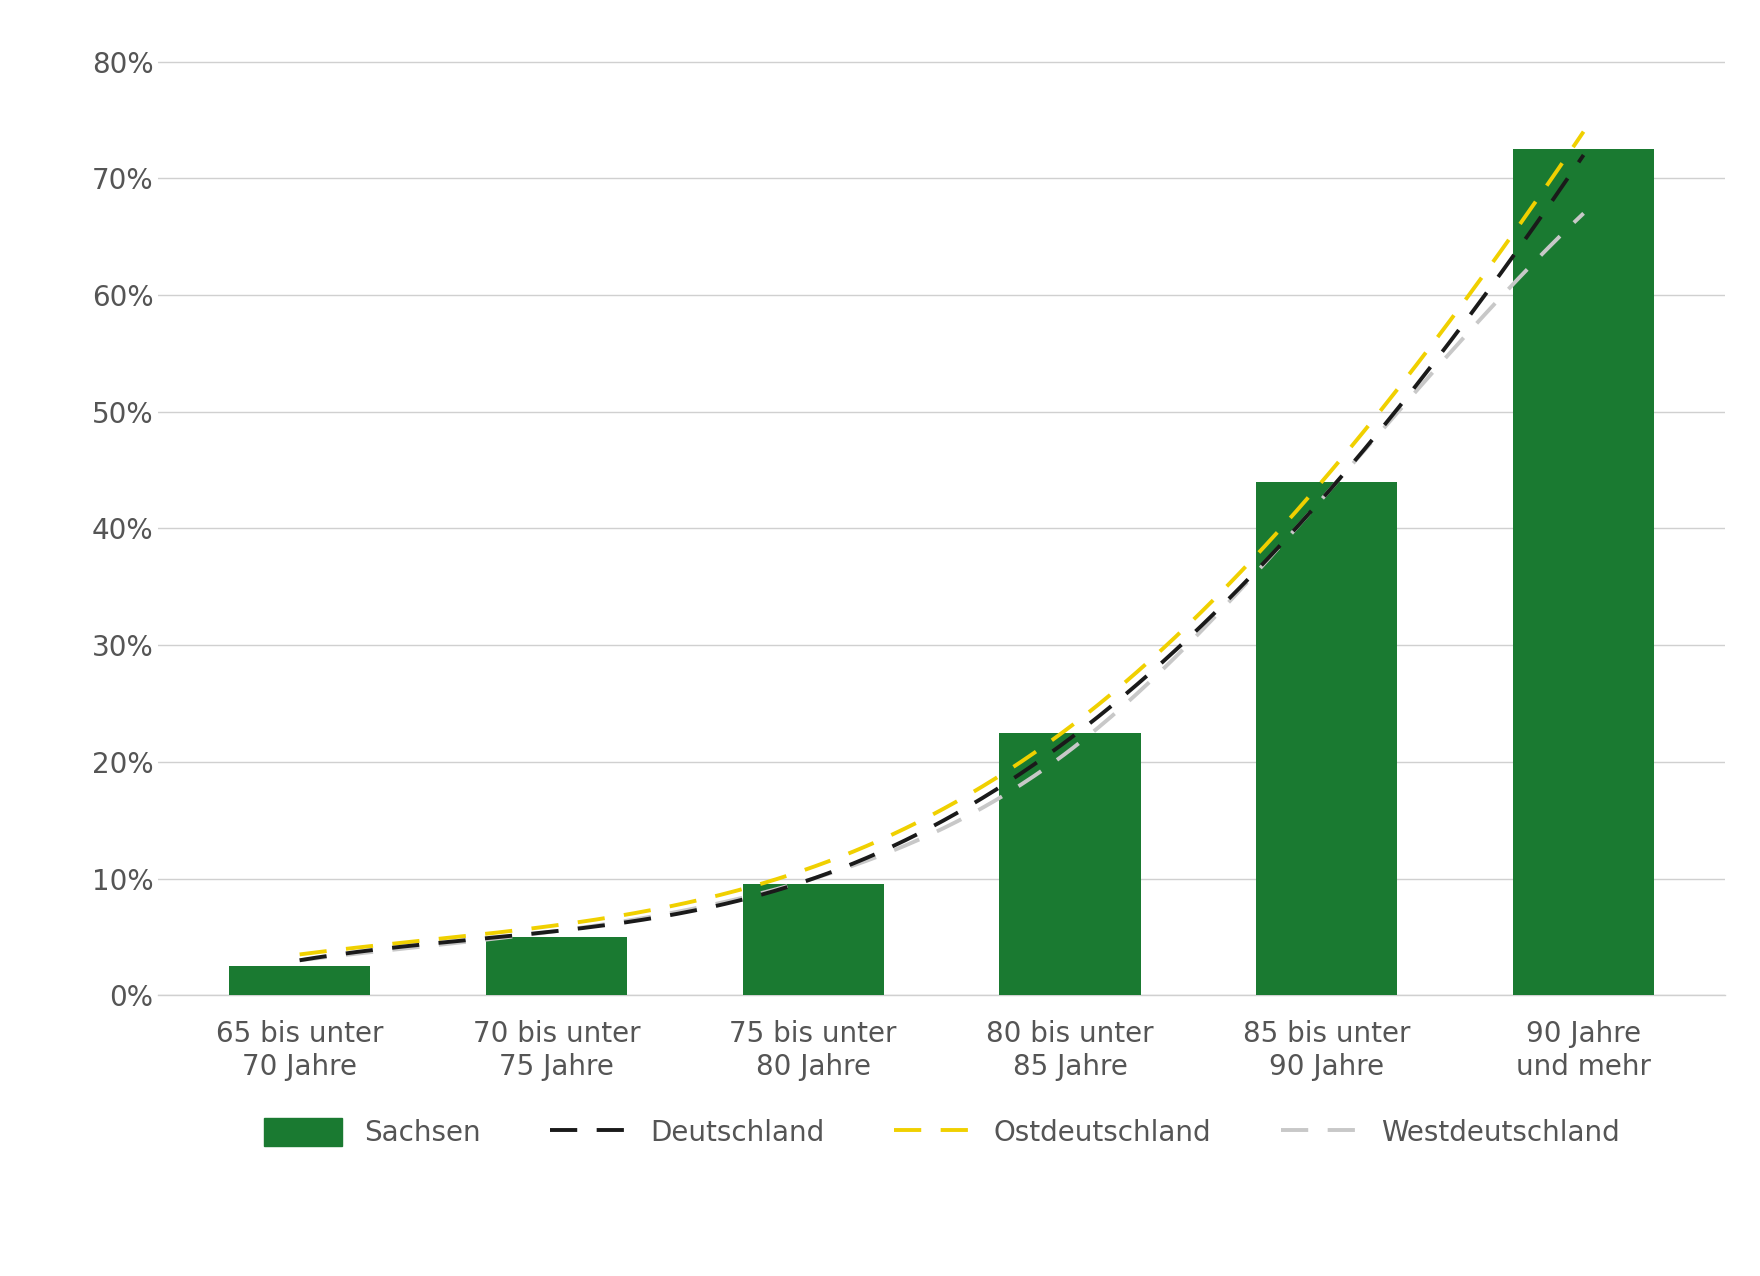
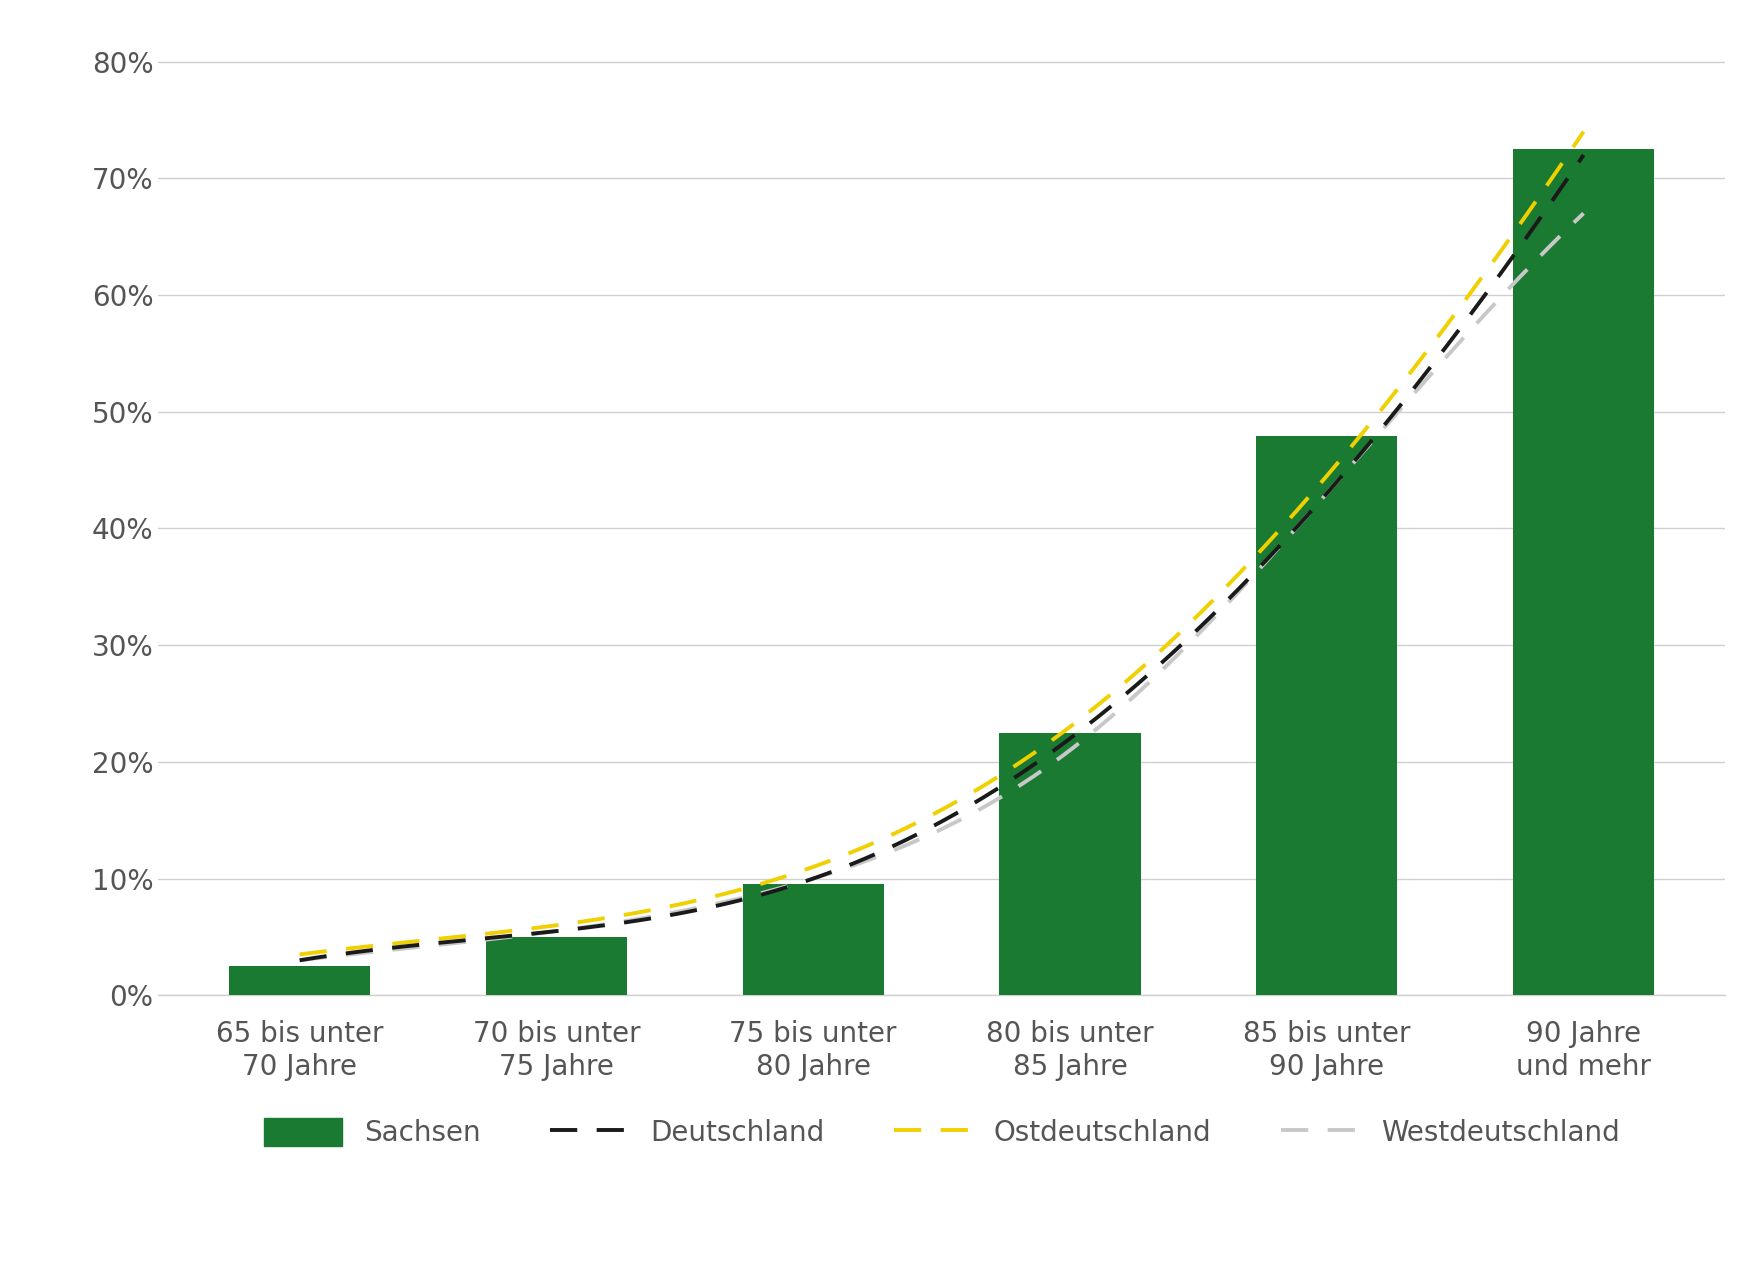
Sachsen/85 bis unter 90 Jahre: 44.0% -> 47.9%
